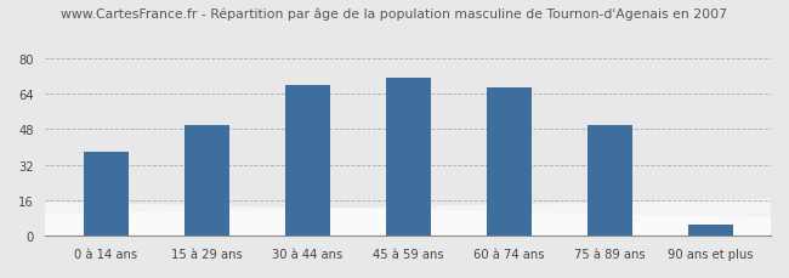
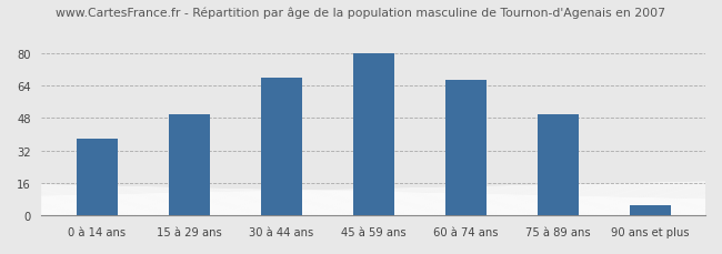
45 à 59 ans: 71 -> 80
